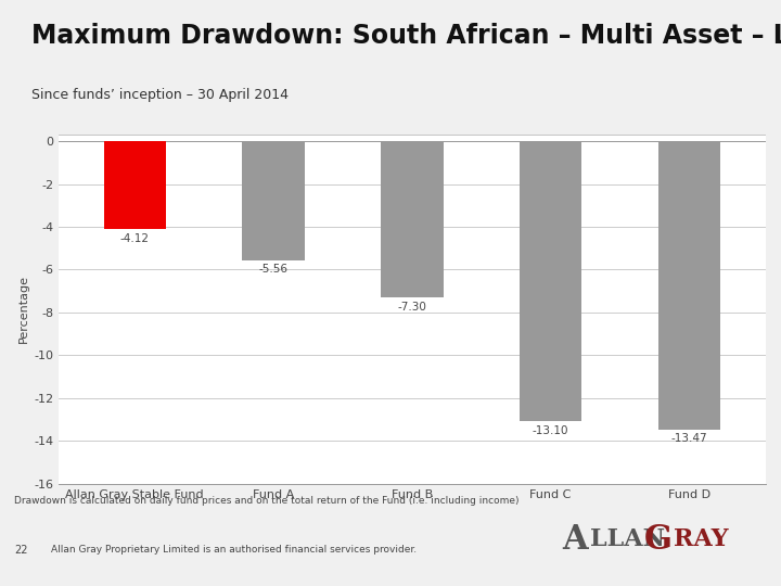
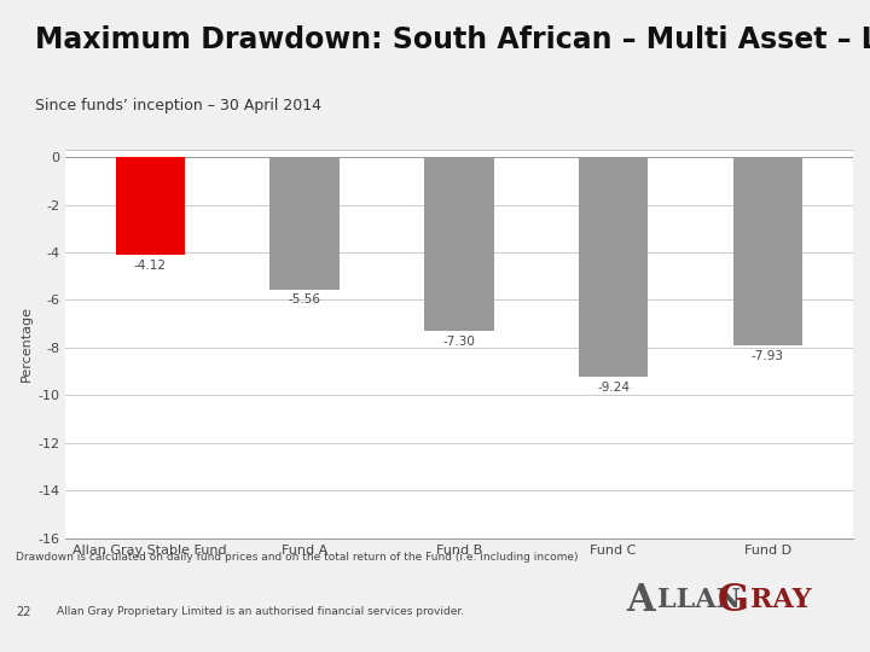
Fund C: -13.10 -> -9.24
Fund D: -13.47 -> -7.93
